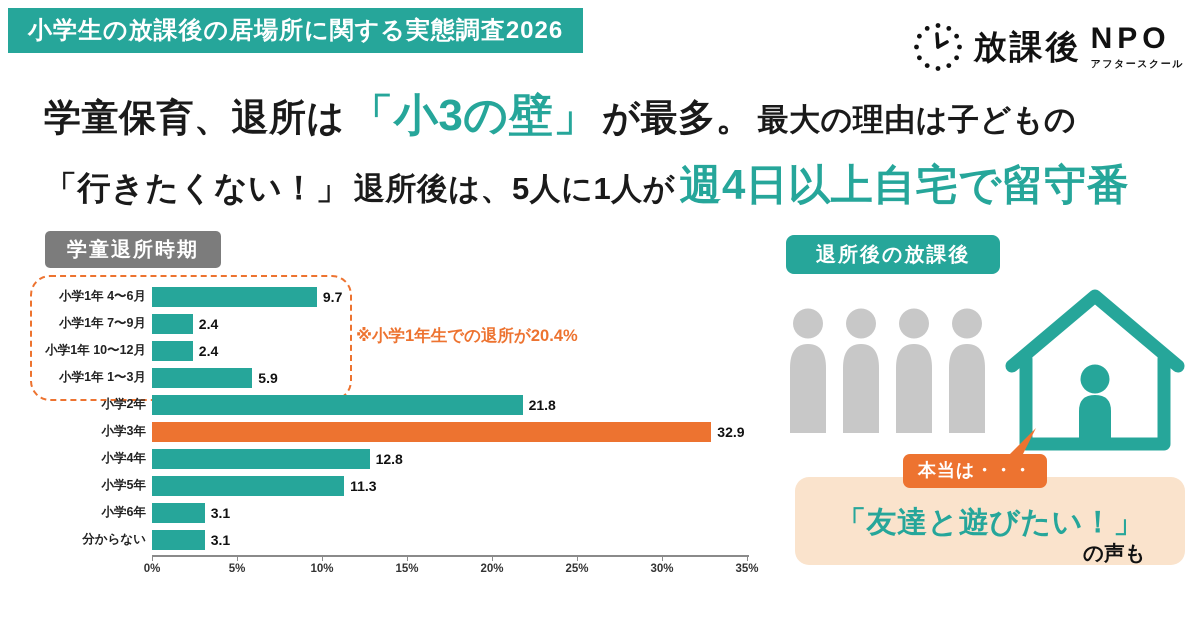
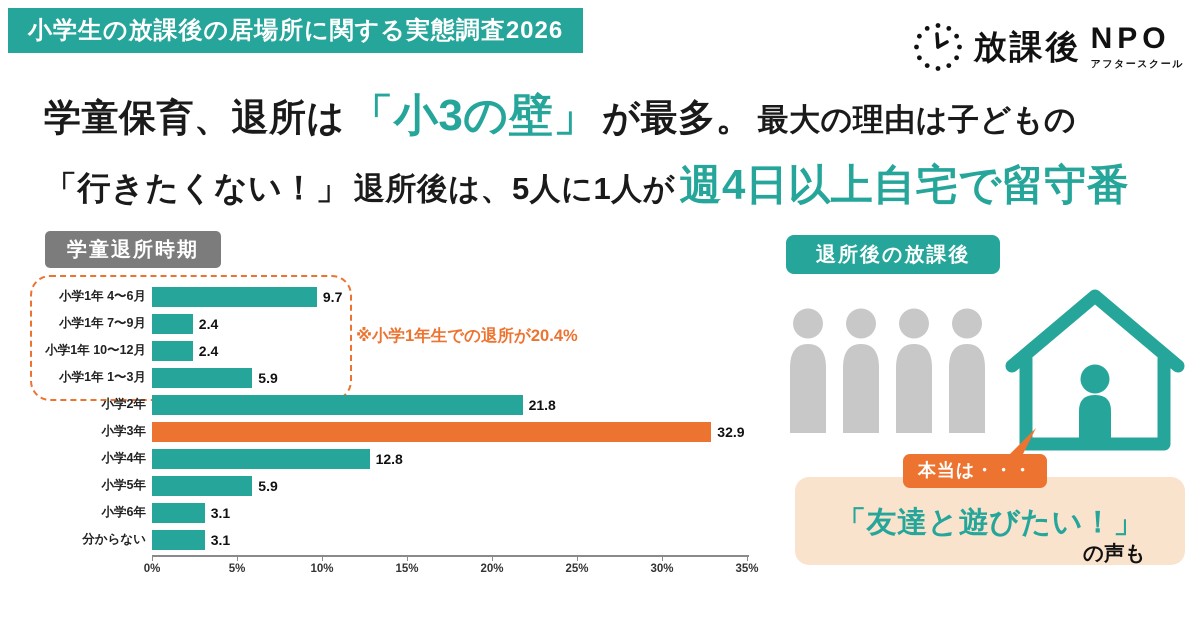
小学5年: 11.3 -> 5.9
